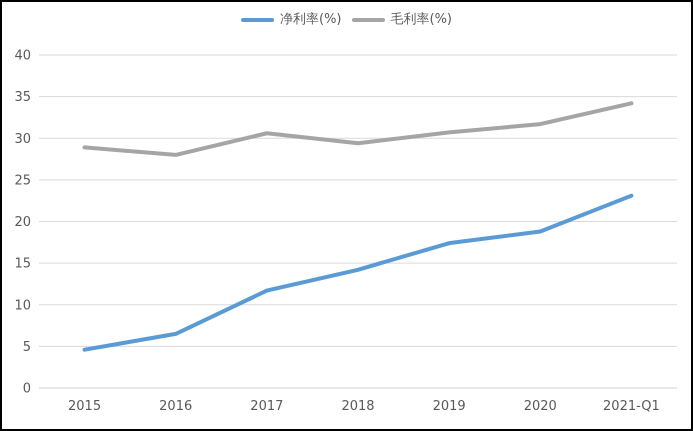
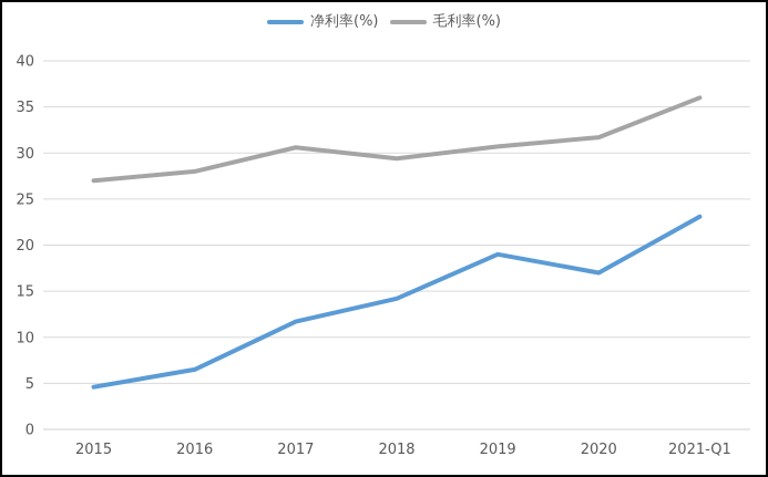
毛利率(%)/2015: 29 -> 27
净利率(%)/2019: 17 -> 19
净利率(%)/2020: 19 -> 17
毛利率(%)/2021-Q1: 34 -> 36
